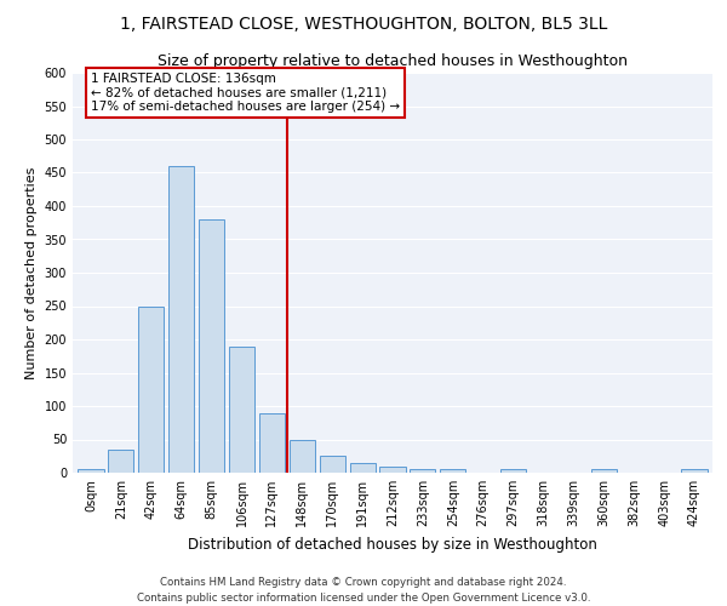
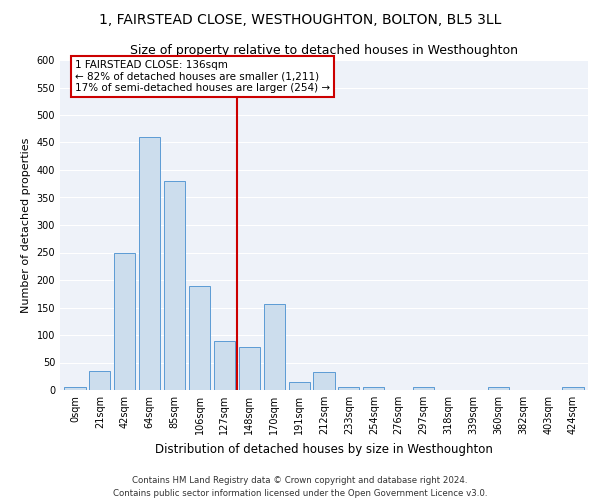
148sqm: 50 -> 78
170sqm: 25 -> 156
212sqm: 10 -> 32
